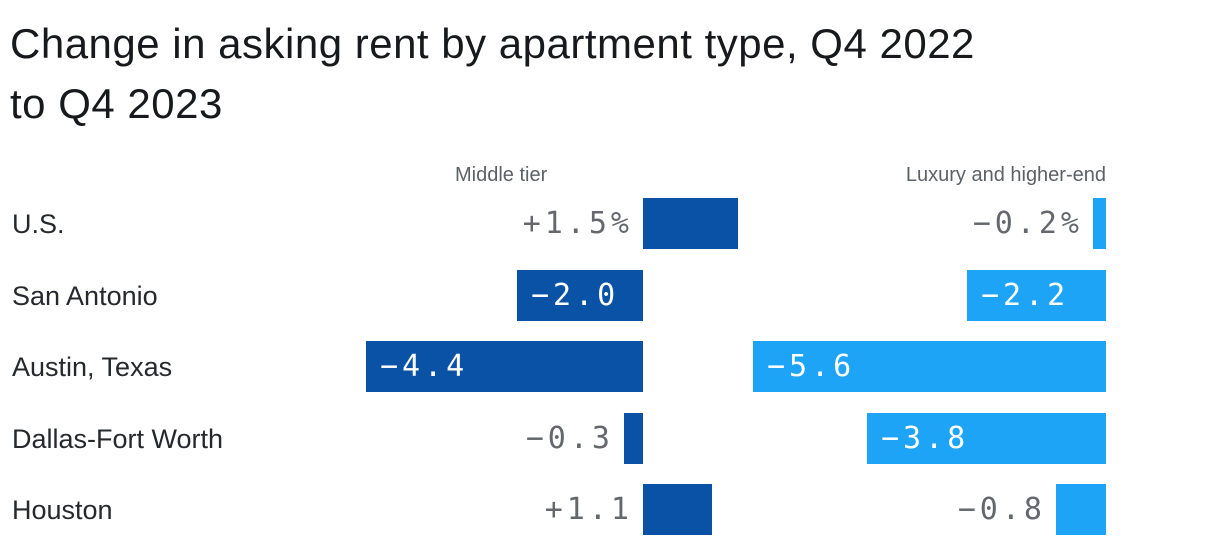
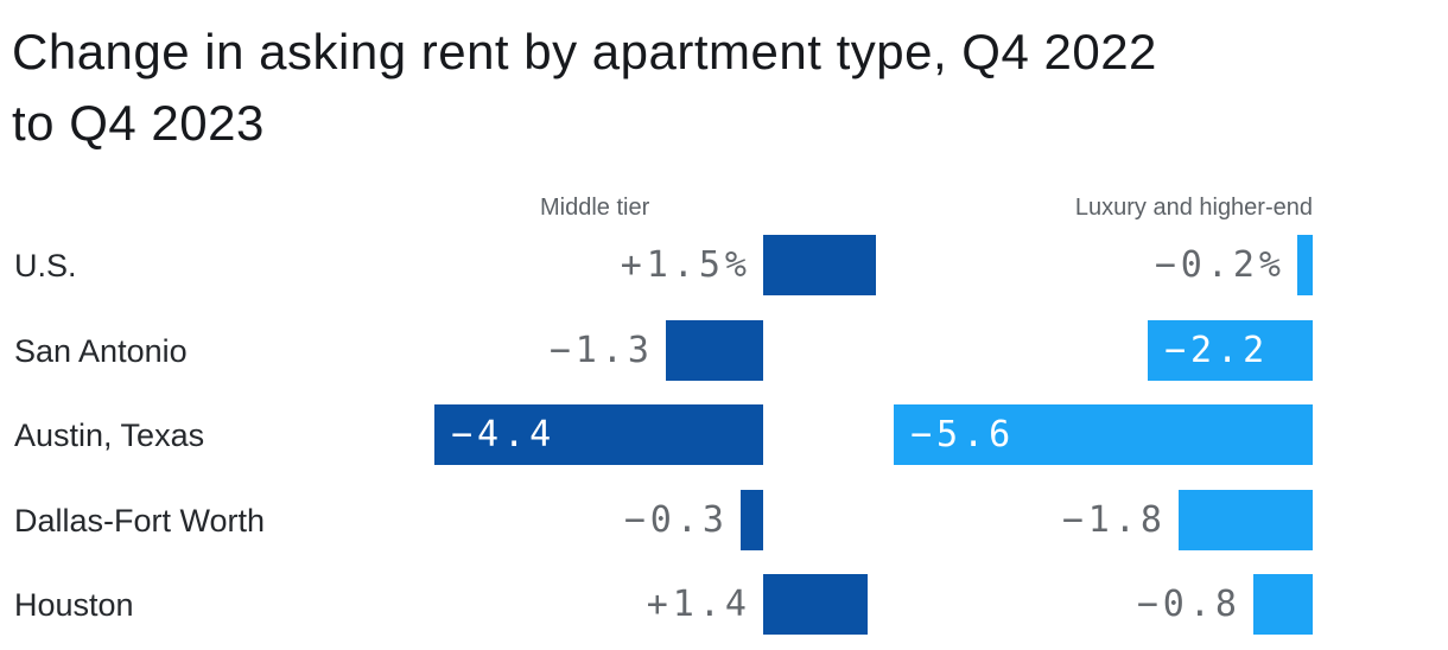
Middle tier/San Antonio: −2.0 -> −1.3
Luxury and higher-end/Dallas-Fort Worth: −3.8 -> −1.8
Middle tier/Houston: +1.1 -> +1.4
